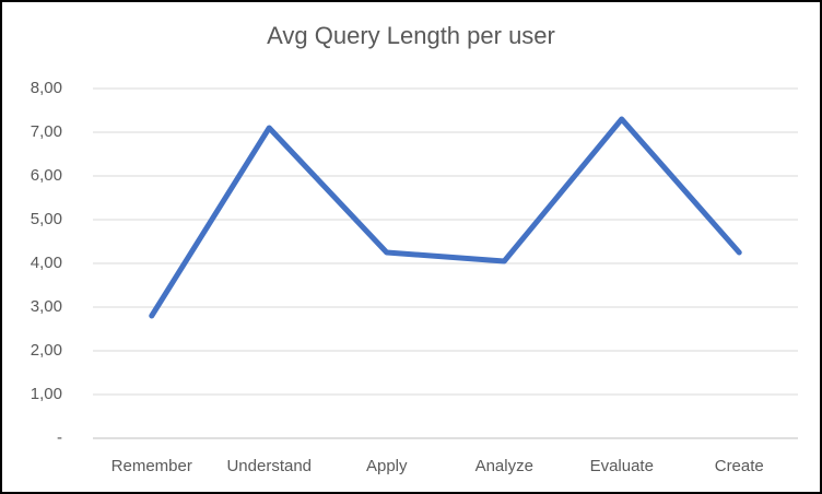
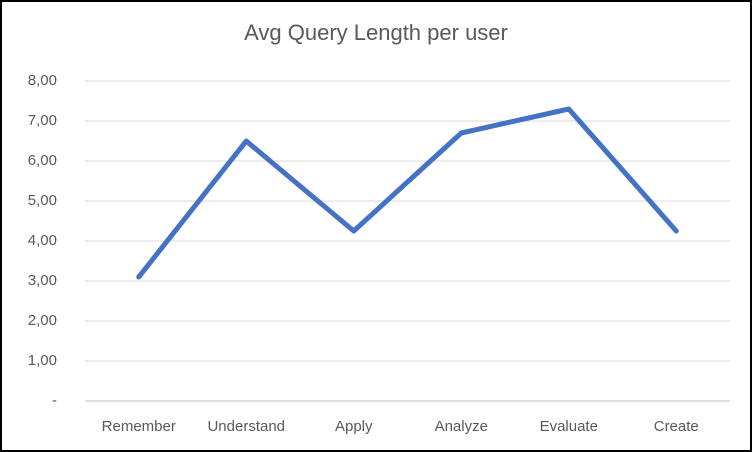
Remember: 2,8 -> 3,1
Understand: 7,1 -> 6,5
Analyze: 4,0 -> 6,7
